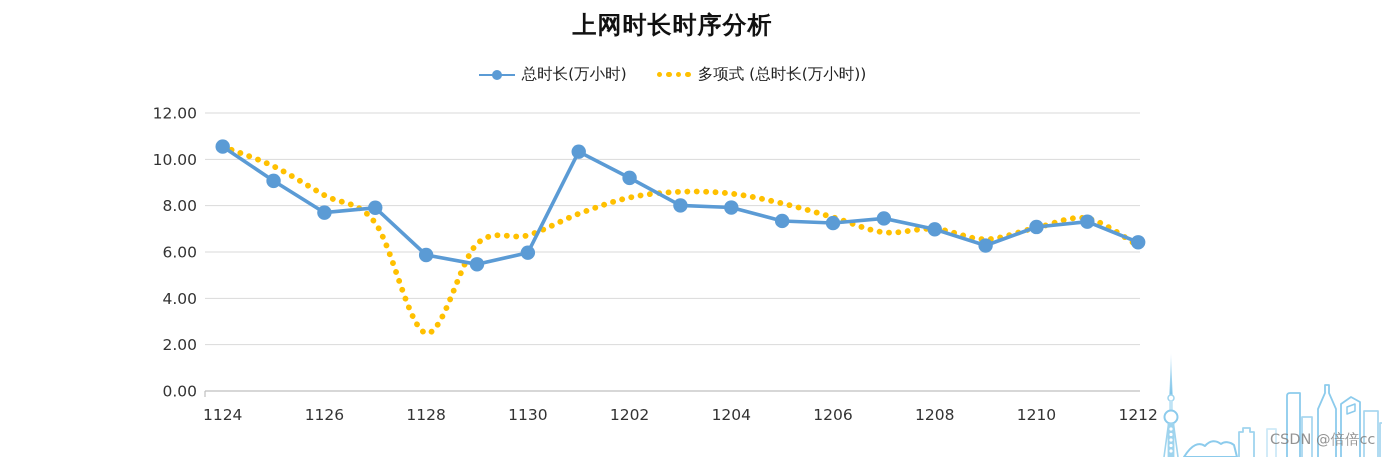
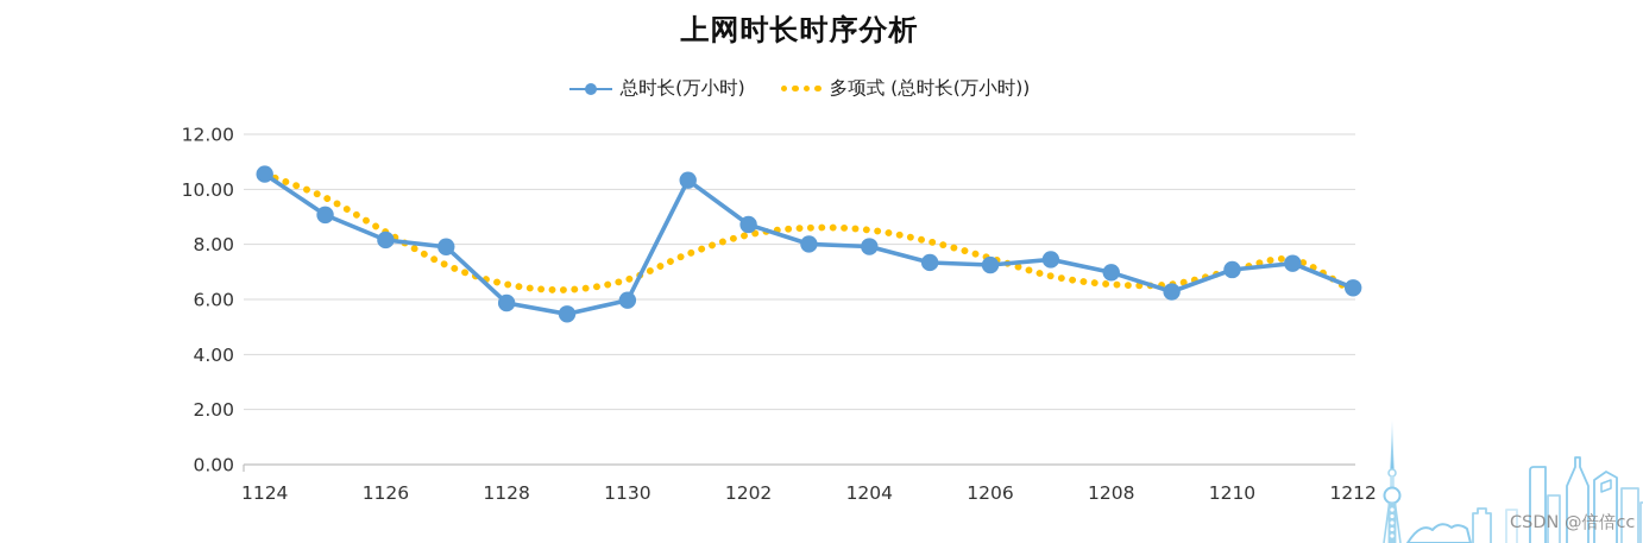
总时长(万小时)/1126: 7.7 -> 8.2
多项式 (总时长(万小时))/1128: 2.5 -> 6.5
总时长(万小时)/1202: 9.2 -> 8.7
多项式 (总时长(万小时))/1208: 7.0 -> 6.5
